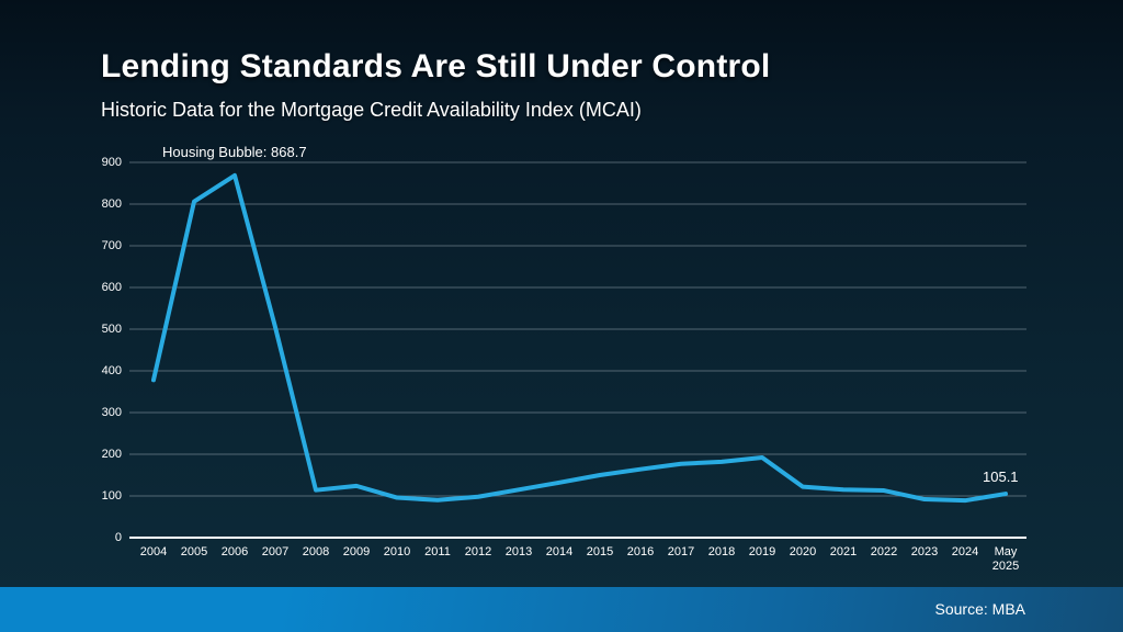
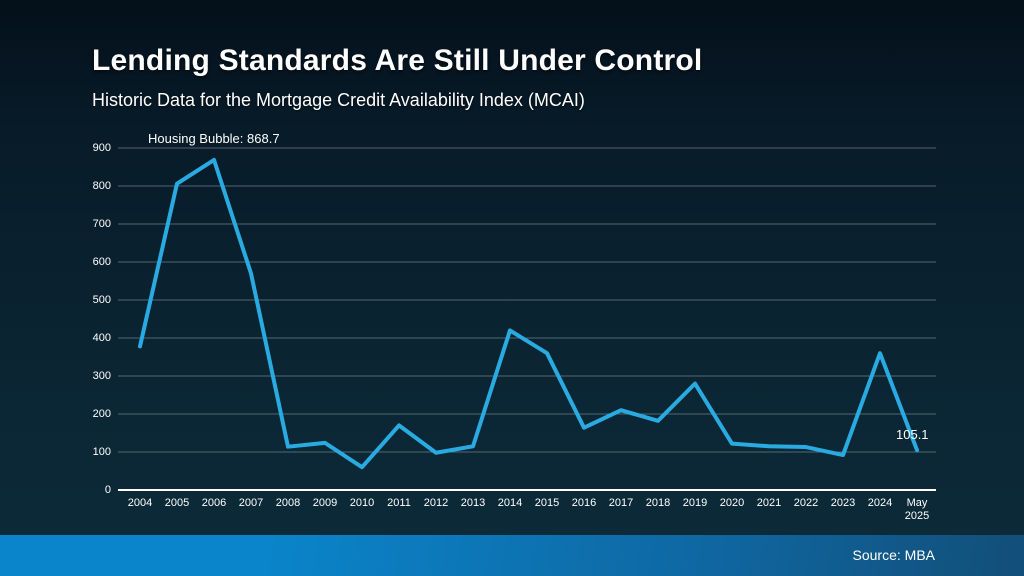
2007: 500 -> 570
2010: 100 -> 60
2011: 90 -> 170
2014: 130 -> 420
2015: 150 -> 360
2017: 180 -> 210
2019: 190 -> 280
2024: 90 -> 360
